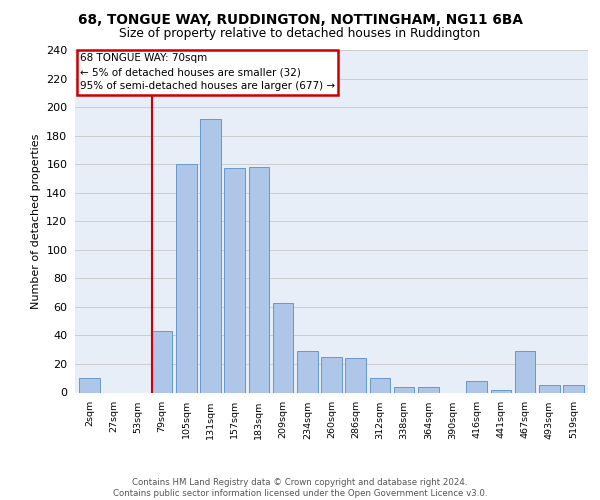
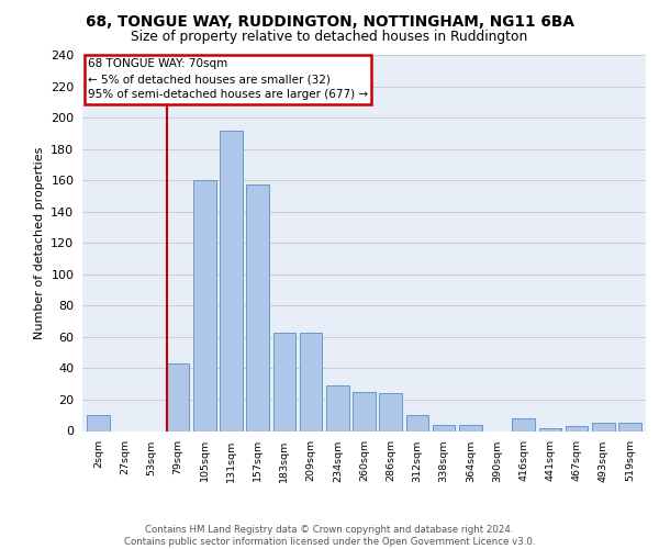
183sqm: 158 -> 63
467sqm: 29 -> 3
